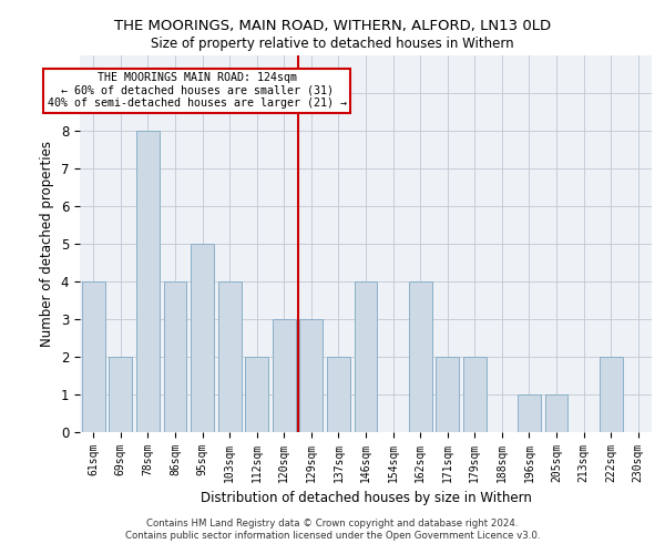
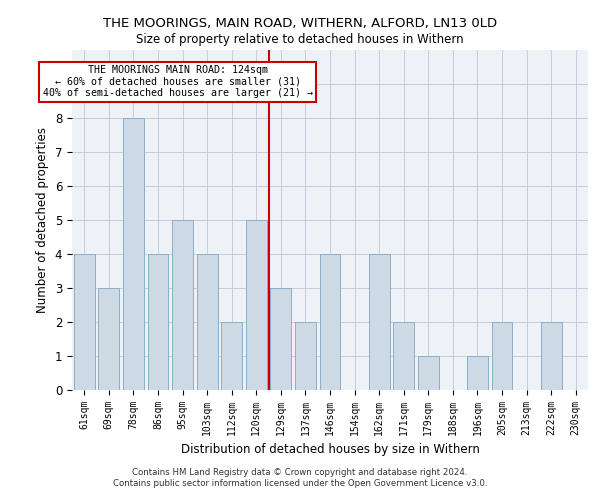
69sqm: 2 -> 3
120sqm: 3 -> 5
179sqm: 2 -> 1
205sqm: 1 -> 2
